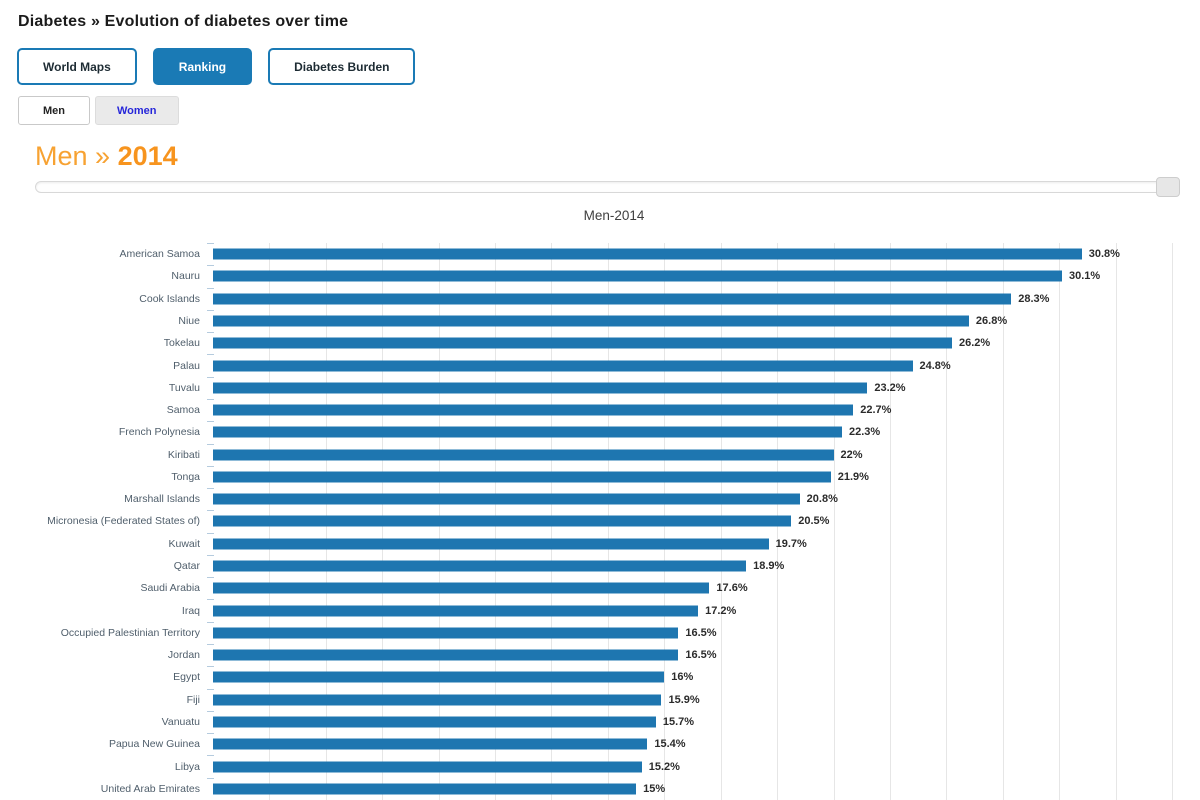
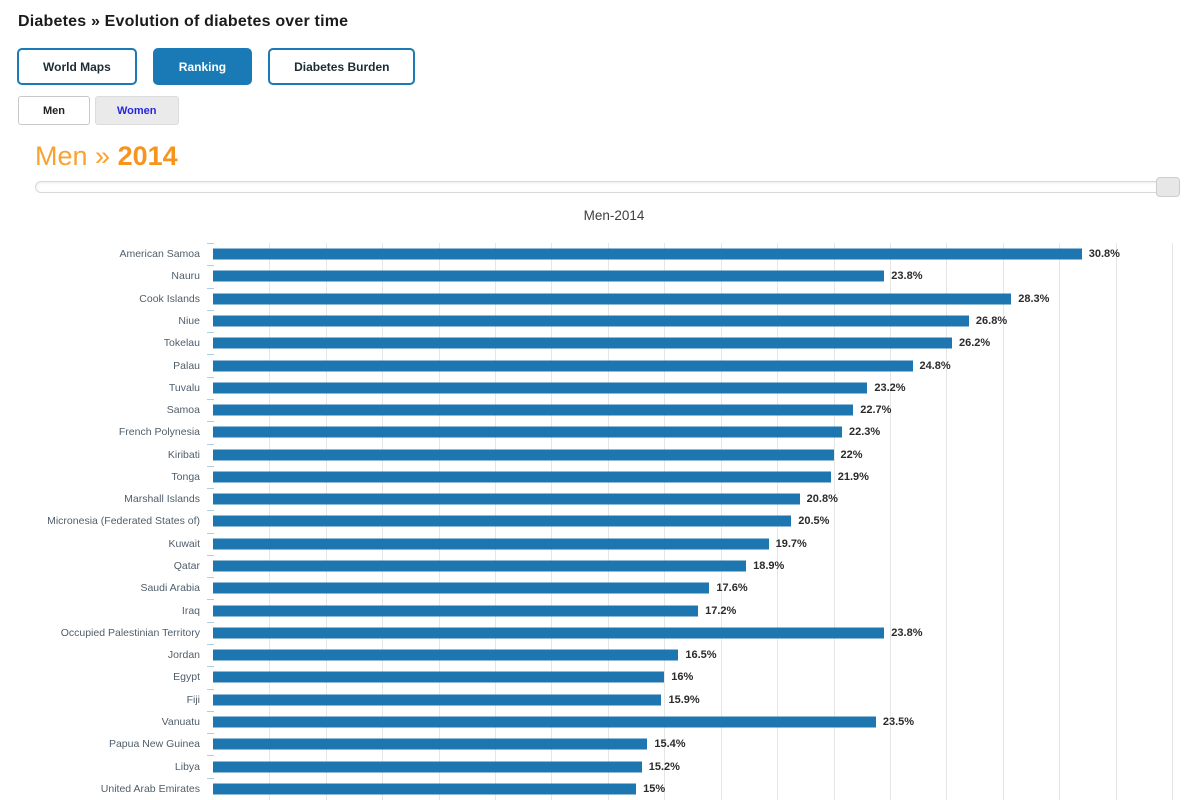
Nauru: 30.1% -> 23.8%
Occupied Palestinian Territory: 16.5% -> 23.8%
Vanuatu: 15.7% -> 23.5%
